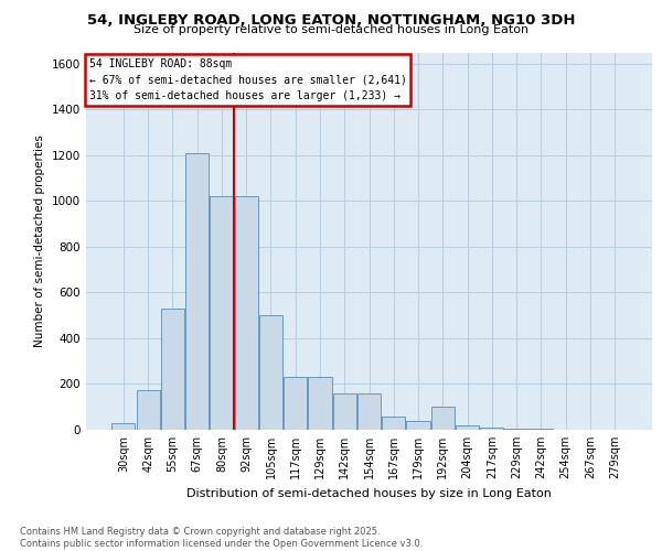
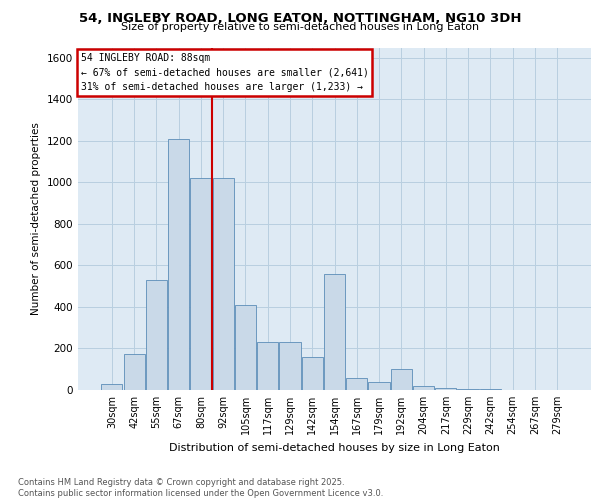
105sqm: 500 -> 410
154sqm: 160 -> 560
